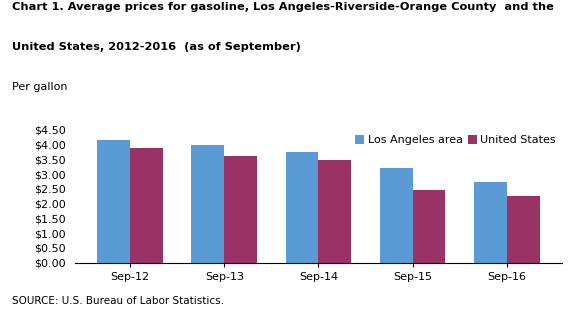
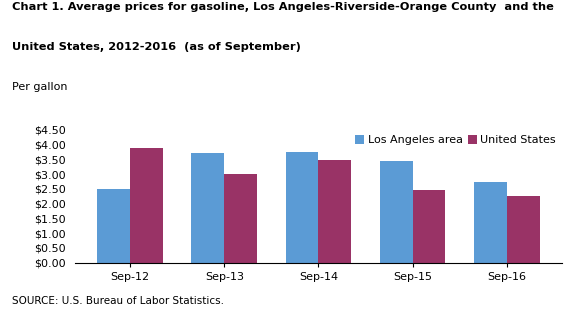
Los Angeles area/Sep-12: $4.16 -> $2.50
Los Angeles area/Sep-13: $4.00 -> $3.70
United States/Sep-13: $3.60 -> $3.00
Los Angeles area/Sep-15: $3.20 -> $3.45
